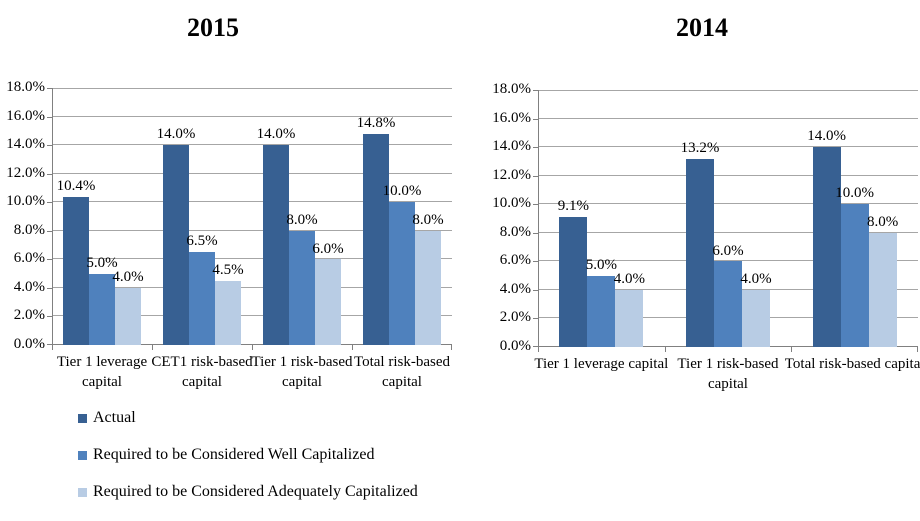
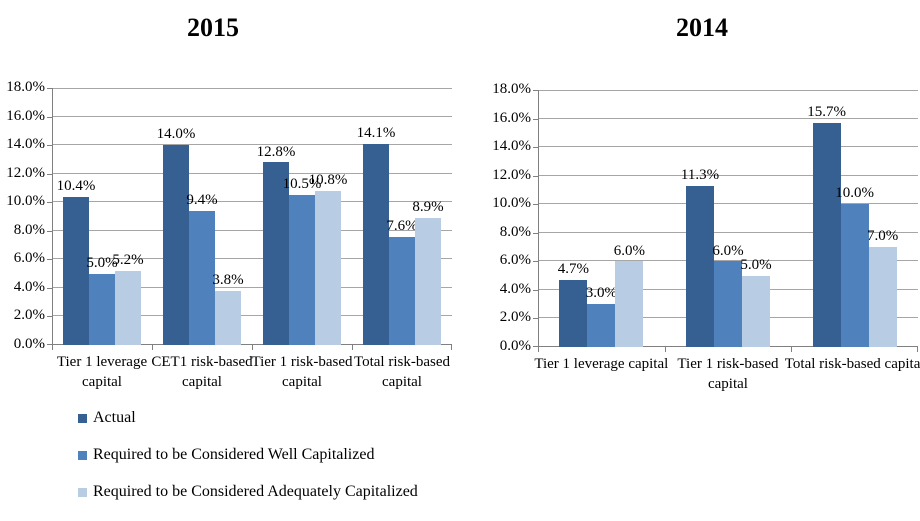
2015/Required to be Considered Adequately Capitalized/Tier 1 leverage capital: 4.0% -> 5.2%
2015/Required to be Considered Well Capitalized/CET1 risk-based capital: 6.5% -> 9.4%
2015/Required to be Considered Adequately Capitalized/CET1 risk-based capital: 4.5% -> 3.8%
2015/Actual/Tier 1 risk-based capital: 14.0% -> 12.8%
2015/Required to be Considered Well Capitalized/Tier 1 risk-based capital: 8.0% -> 10.5%
2015/Required to be Considered Adequately Capitalized/Tier 1 risk-based capital: 6.0% -> 10.8%
2015/Actual/Total risk-based capital: 14.8% -> 14.1%
2015/Required to be Considered Well Capitalized/Total risk-based capital: 10.0% -> 7.6%
2015/Required to be Considered Adequately Capitalized/Total risk-based capital: 8.0% -> 8.9%
2014/Actual/Tier 1 leverage capital: 9.1% -> 4.7%
2014/Required to be Considered Well Capitalized/Tier 1 leverage capital: 5.0% -> 3.0%
2014/Required to be Considered Adequately Capitalized/Tier 1 leverage capital: 4.0% -> 6.0%
2014/Actual/Tier 1 risk-based capital: 13.2% -> 11.3%
2014/Required to be Considered Adequately Capitalized/Tier 1 risk-based capital: 4.0% -> 5.0%
2014/Actual/Total risk-based capital: 14.0% -> 15.7%
2014/Required to be Considered Adequately Capitalized/Total risk-based capital: 8.0% -> 7.0%
